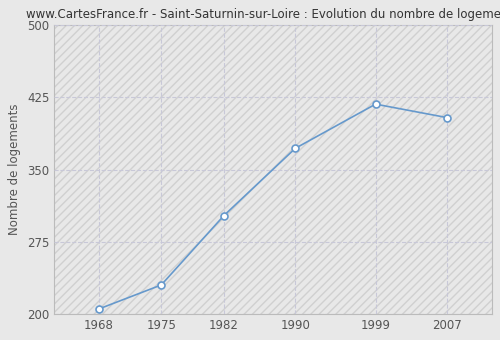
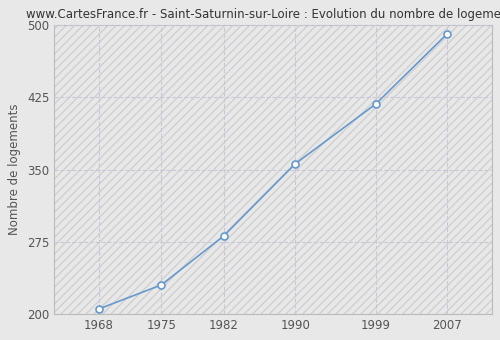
1982: 302 -> 281
1990: 372 -> 356
2007: 404 -> 491
